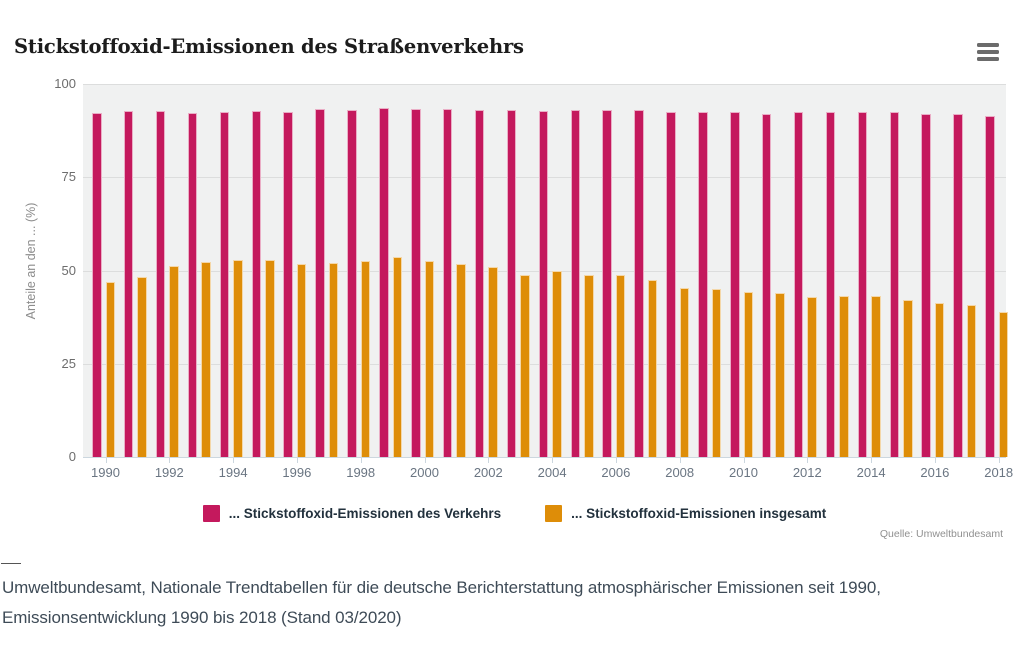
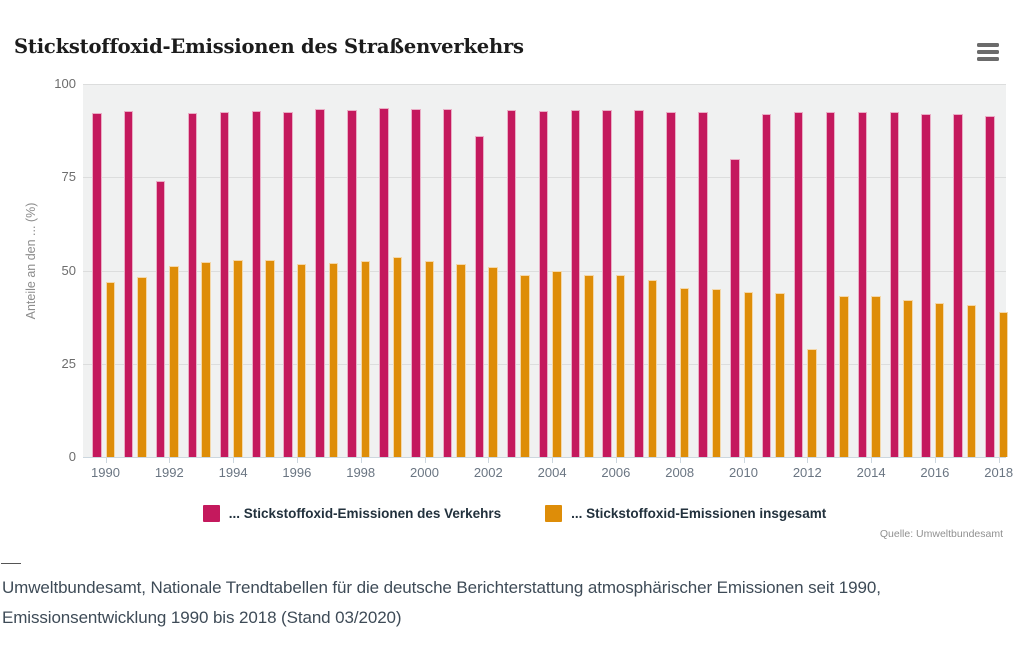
... Stickstoffoxid-Emissionen des Verkehrs/1992: 93 -> 74
... Stickstoffoxid-Emissionen des Verkehrs/2002: 93 -> 86
... Stickstoffoxid-Emissionen des Verkehrs/2010: 92 -> 80
... Stickstoffoxid-Emissionen insgesamt/2012: 43 -> 29
